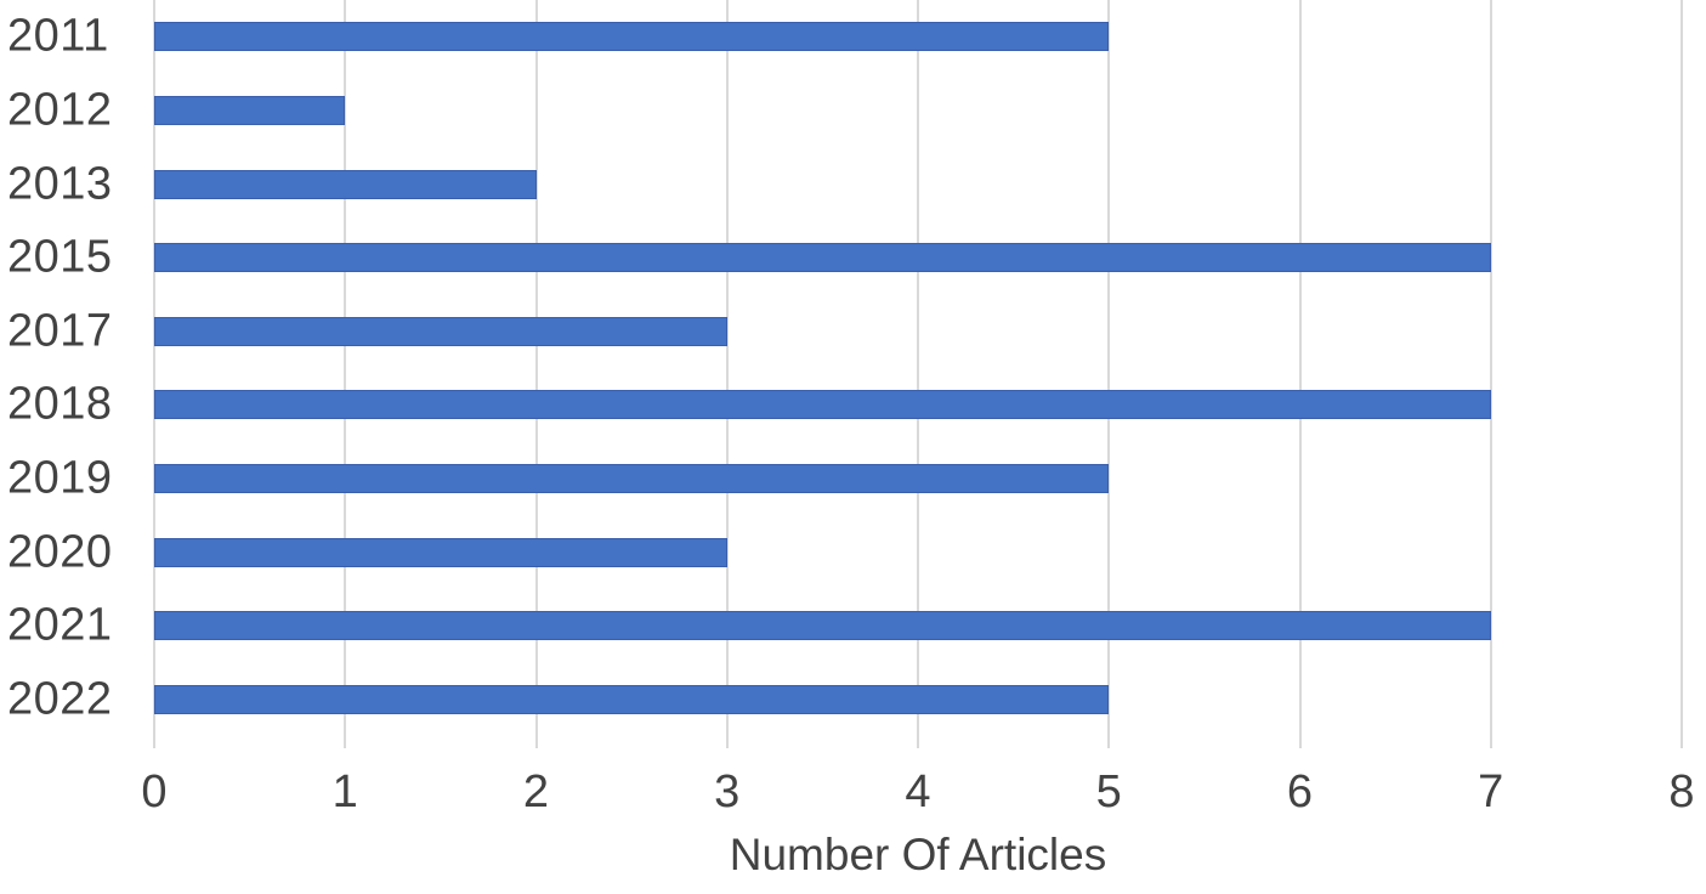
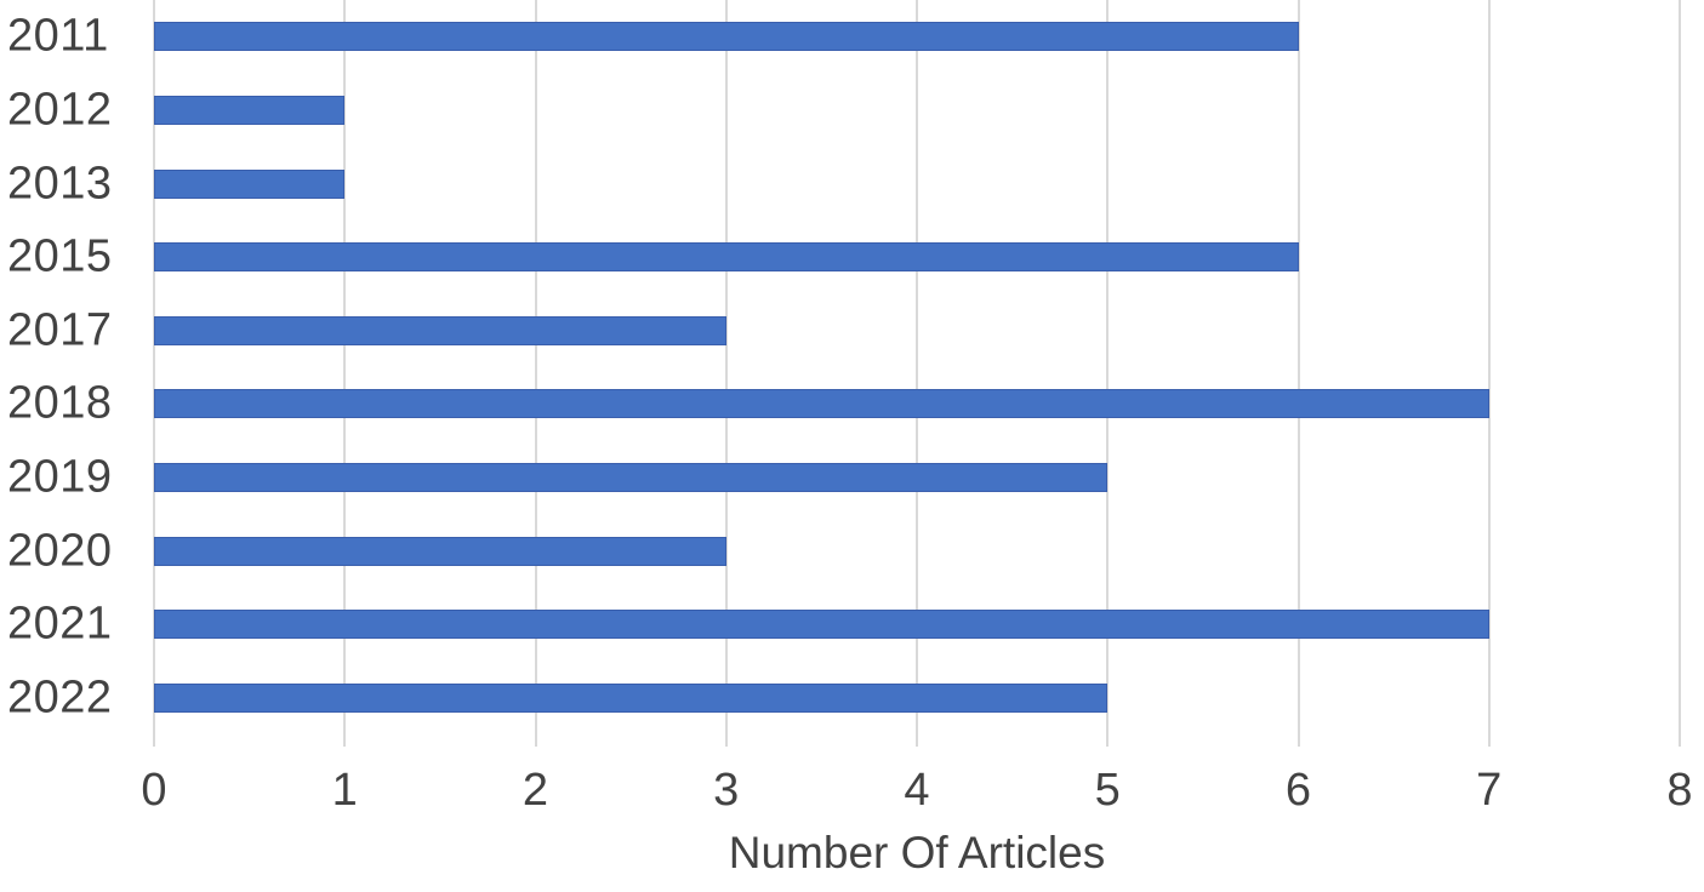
2011: 5 -> 6
2013: 2 -> 1
2015: 7 -> 6
